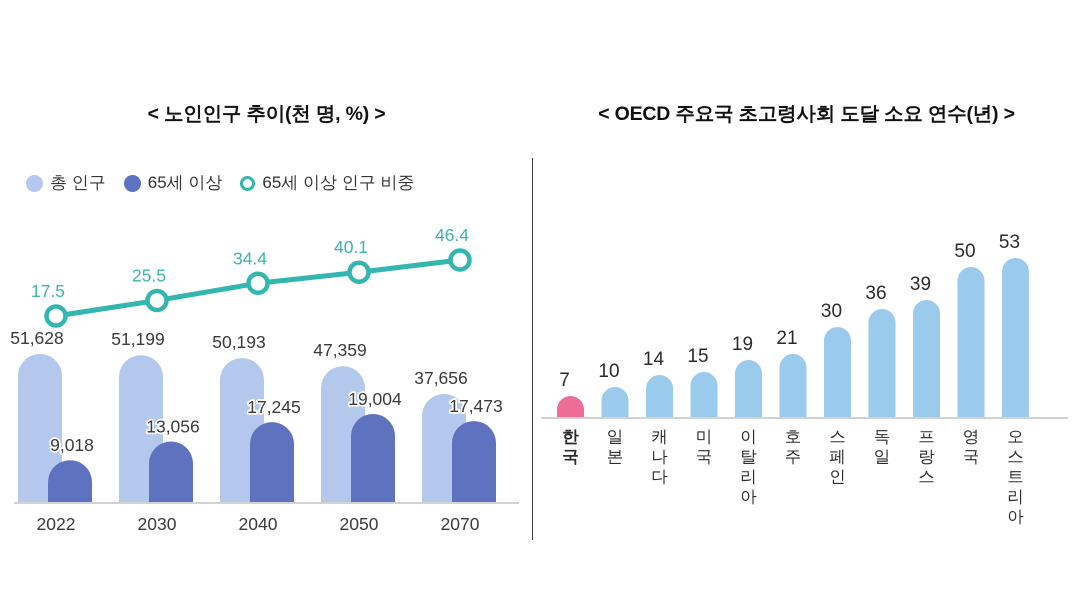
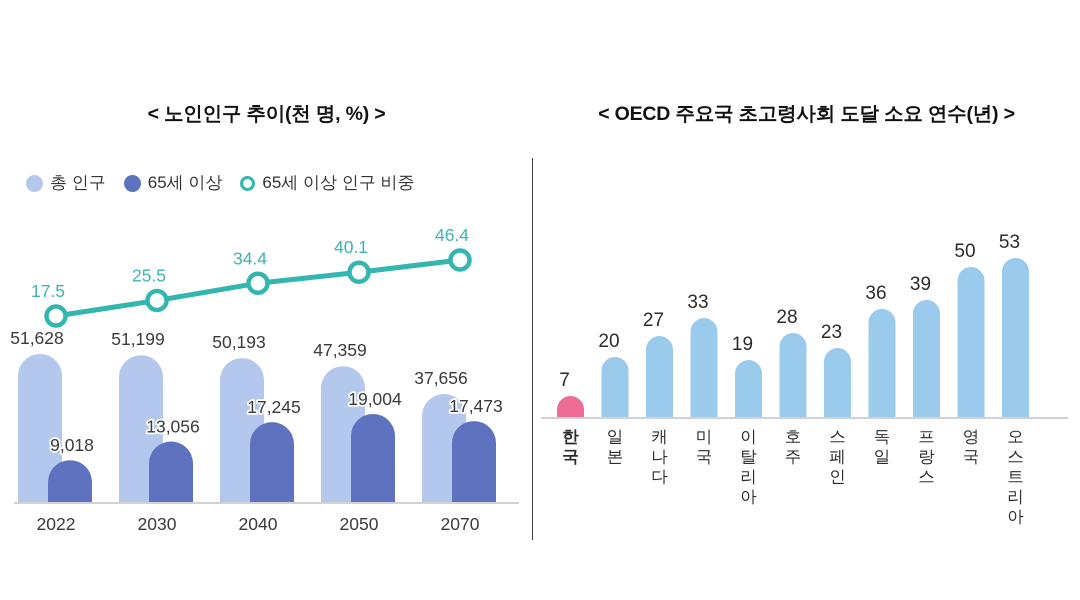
< OECD 주요국 초고령사회 도달 소요 연수(년) >/일본: 10 -> 20
< OECD 주요국 초고령사회 도달 소요 연수(년) >/캐나다: 14 -> 27
< OECD 주요국 초고령사회 도달 소요 연수(년) >/미국: 15 -> 33
< OECD 주요국 초고령사회 도달 소요 연수(년) >/호주: 21 -> 28
< OECD 주요국 초고령사회 도달 소요 연수(년) >/스페인: 30 -> 23
